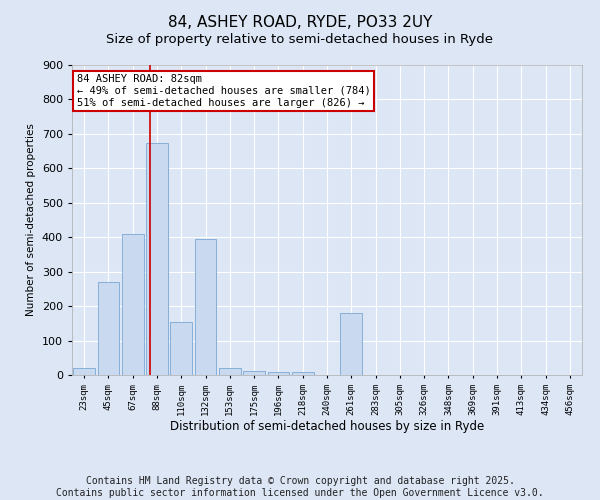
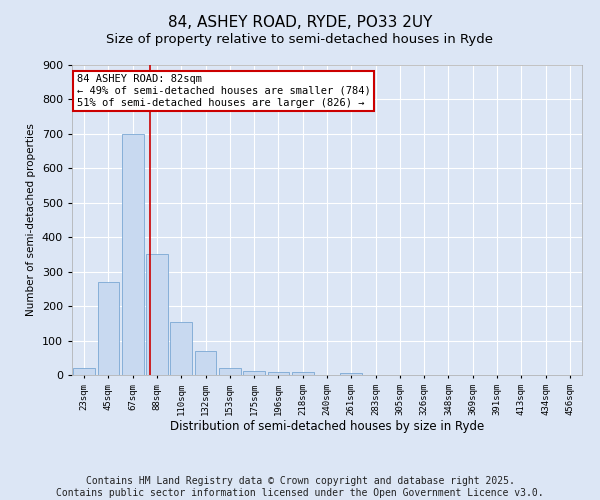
67sqm: 410 -> 700
88sqm: 675 -> 350
132sqm: 395 -> 70
261sqm: 180 -> 5
